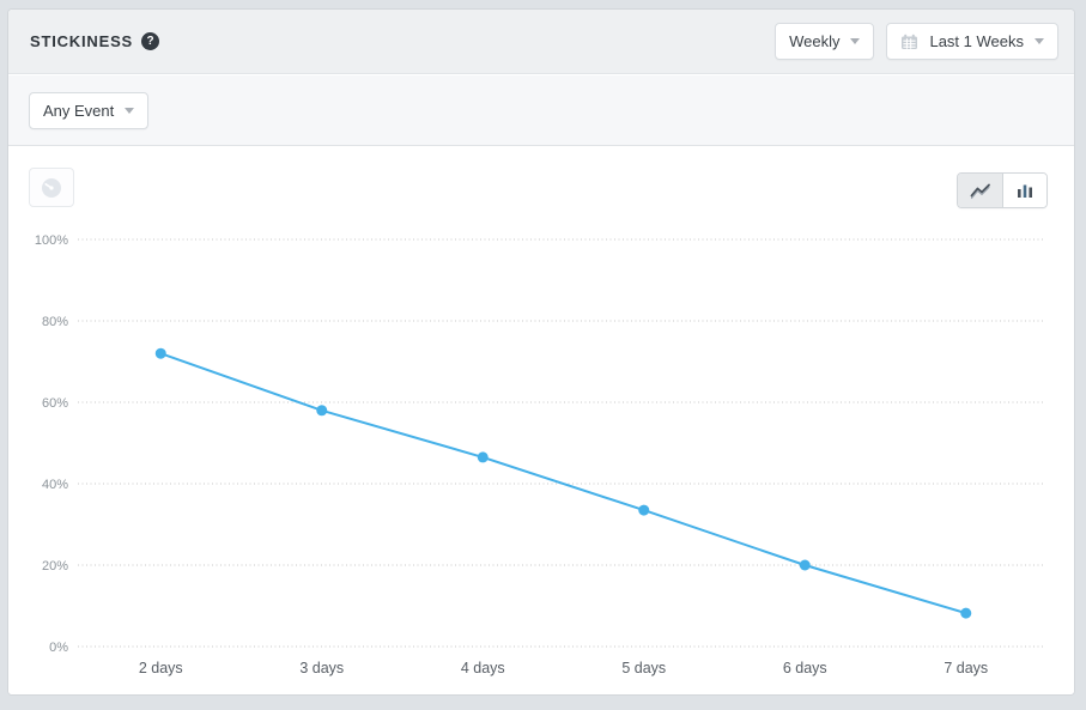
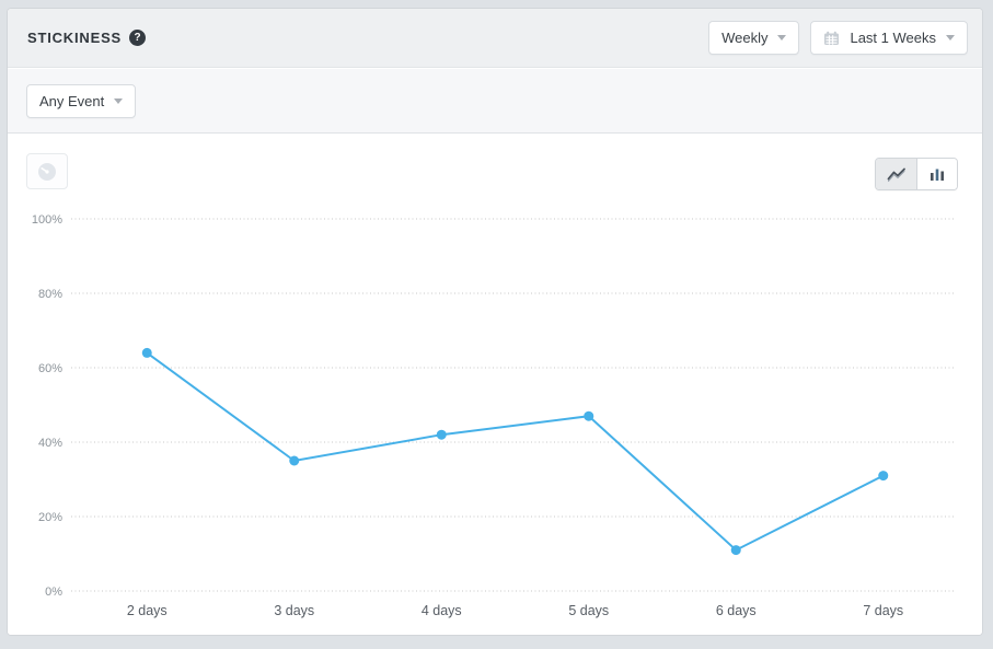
2 days: 72% -> 64%
3 days: 58% -> 35%
4 days: 46% -> 42%
5 days: 34% -> 47%
6 days: 20% -> 11%
7 days: 8% -> 31%
